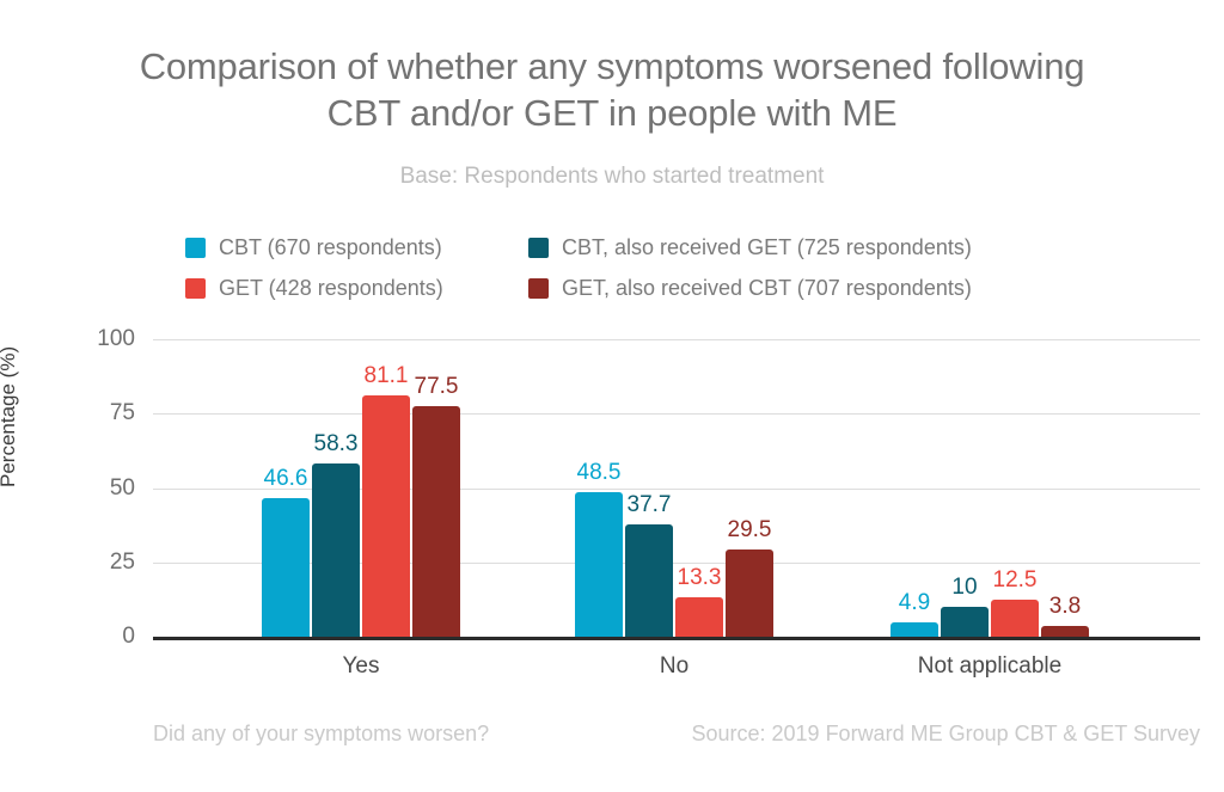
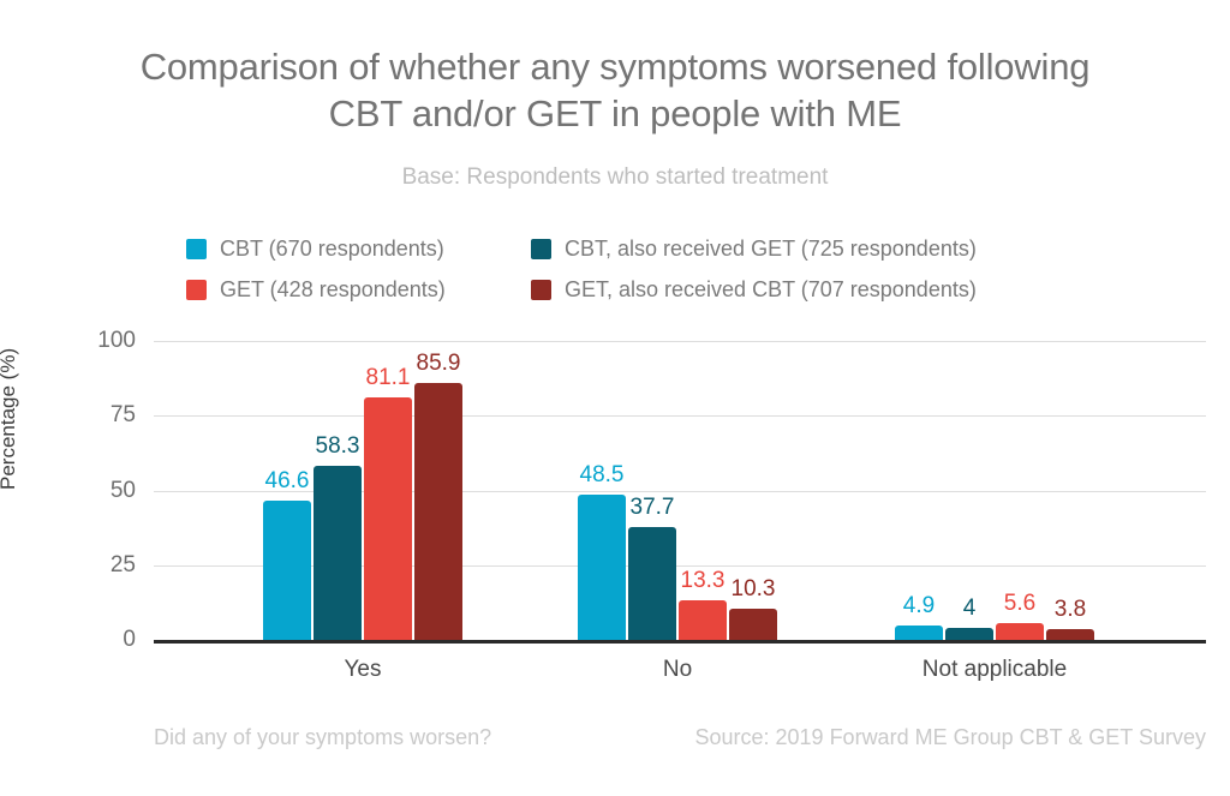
GET, also received CBT (707 respondents)/Yes: 77.5 -> 85.9
GET, also received CBT (707 respondents)/No: 29.5 -> 10.3
CBT, also received GET (725 respondents)/Not applicable: 10 -> 4
GET (428 respondents)/Not applicable: 12.5 -> 5.6
